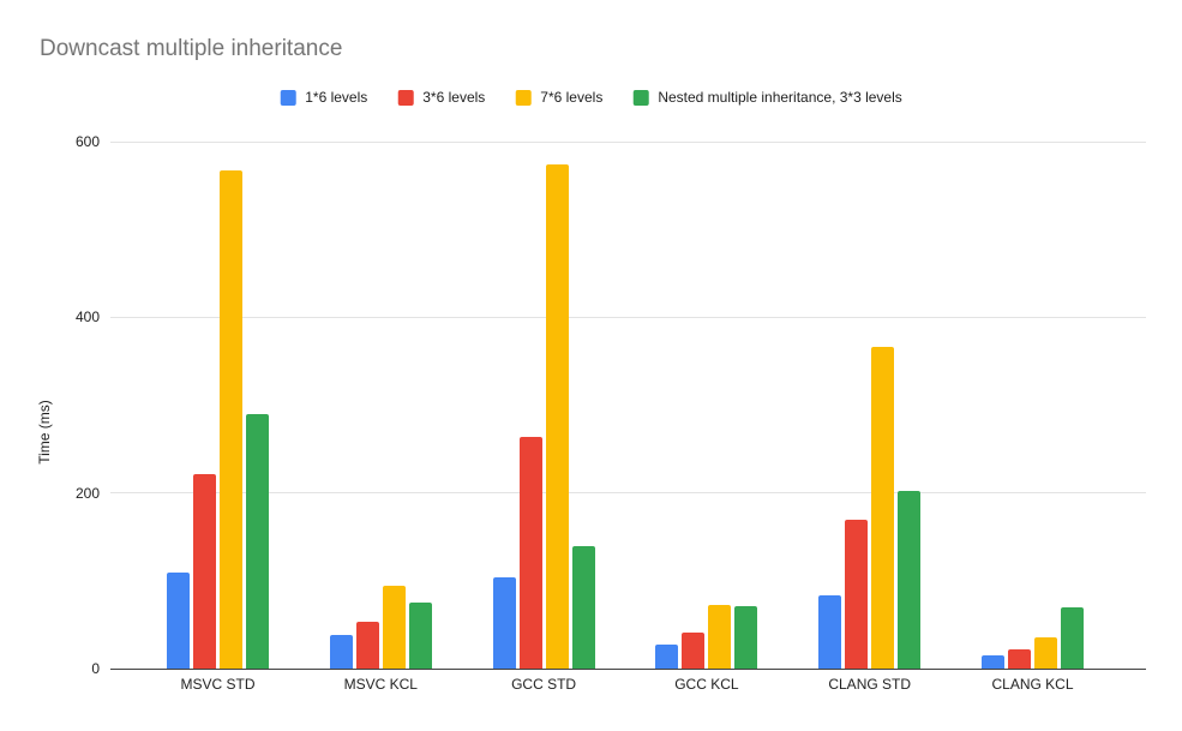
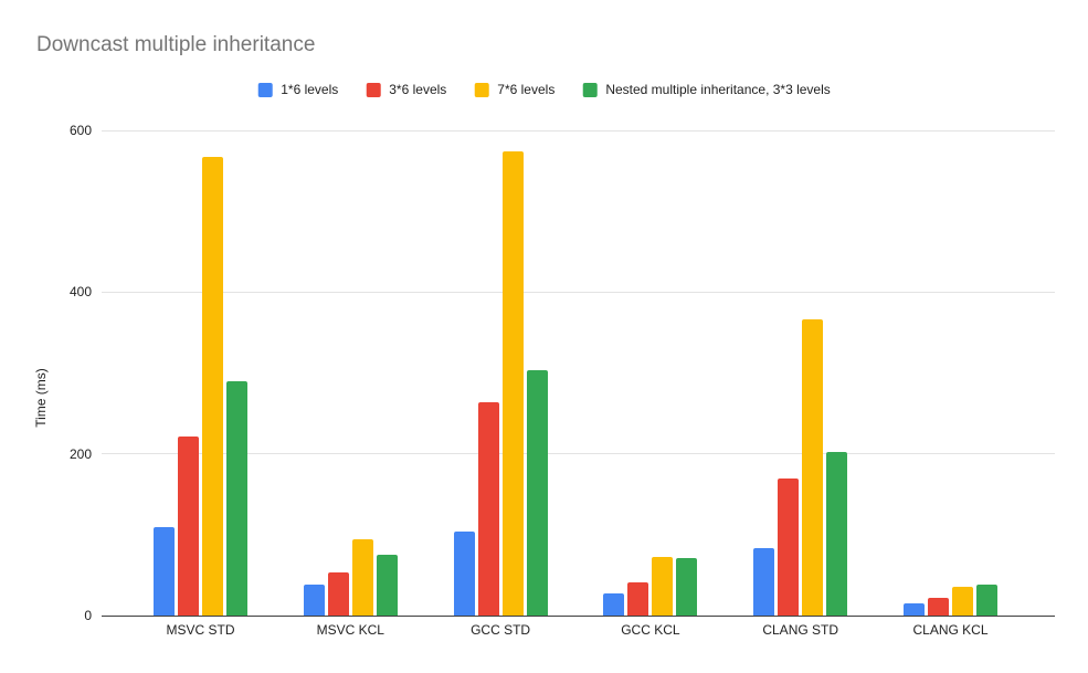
Nested multiple inheritance, 3*3 levels/GCC STD: 140 -> 300
Nested multiple inheritance, 3*3 levels/CLANG KCL: 70 -> 40
